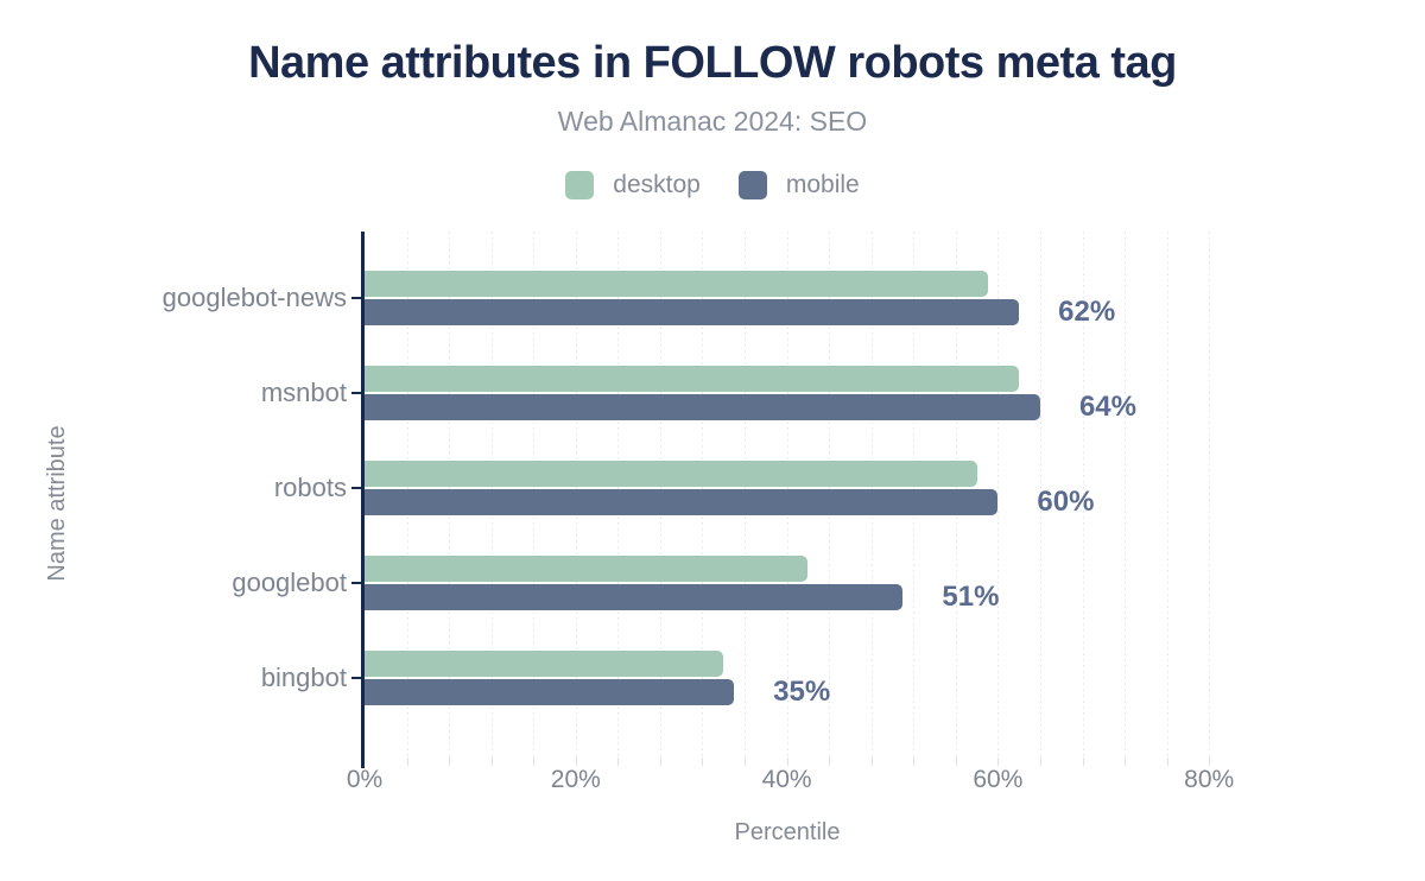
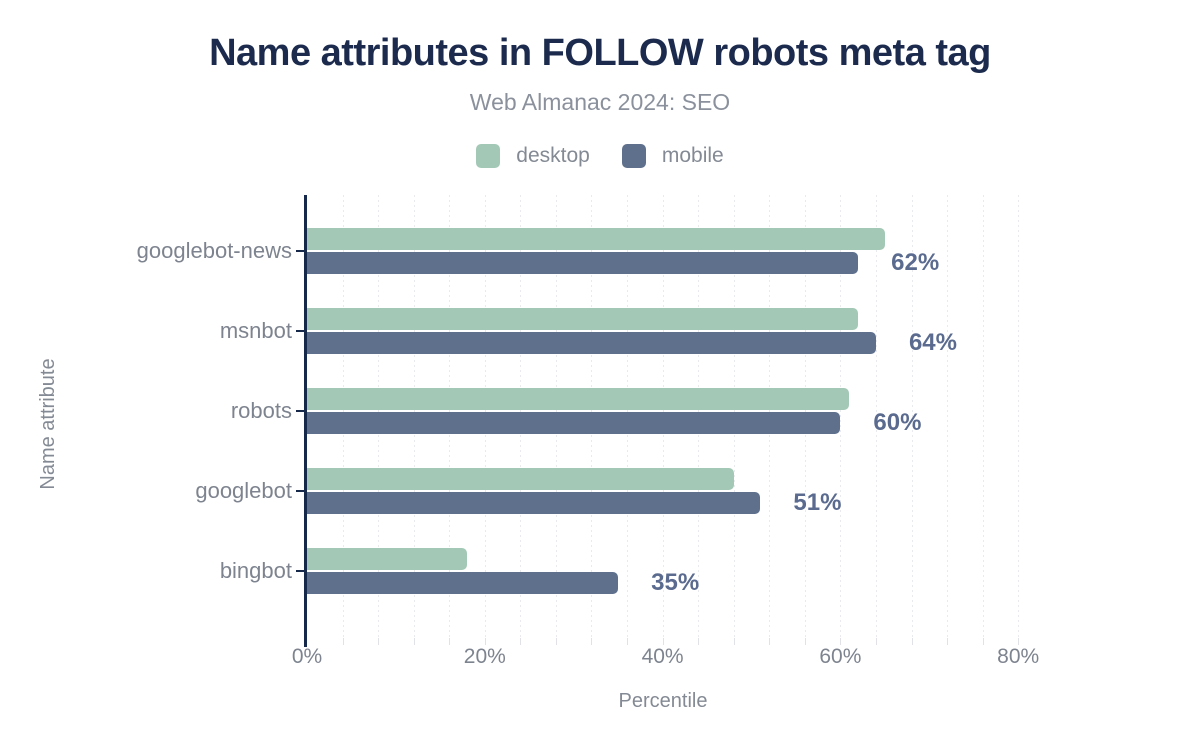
desktop/googlebot-news: 59% -> 65%
desktop/robots: 58% -> 61%
desktop/googlebot: 42% -> 48%
desktop/bingbot: 34% -> 18%
